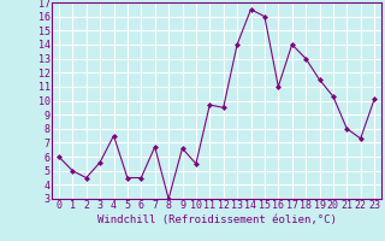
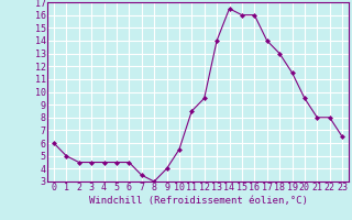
3: 5.6 -> 4.5
4: 7.5 -> 4.5
7: 6.7 -> 3.5
9: 6.6 -> 4.0
11: 9.7 -> 8.5
16: 11.0 -> 16.0
20: 10.3 -> 9.5
22: 7.3 -> 8.0
23: 10.1 -> 6.5
